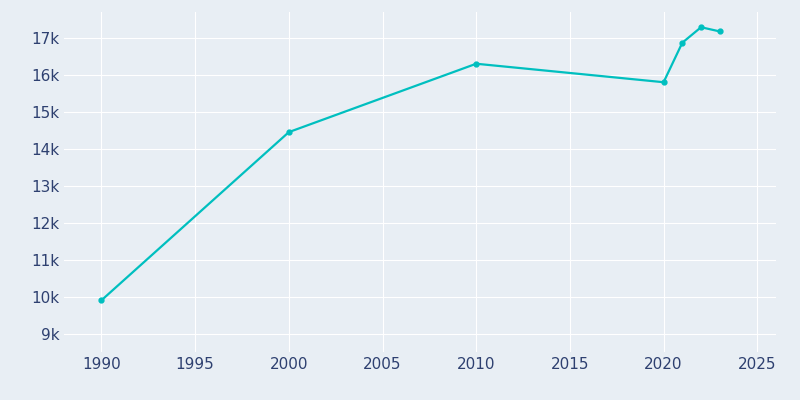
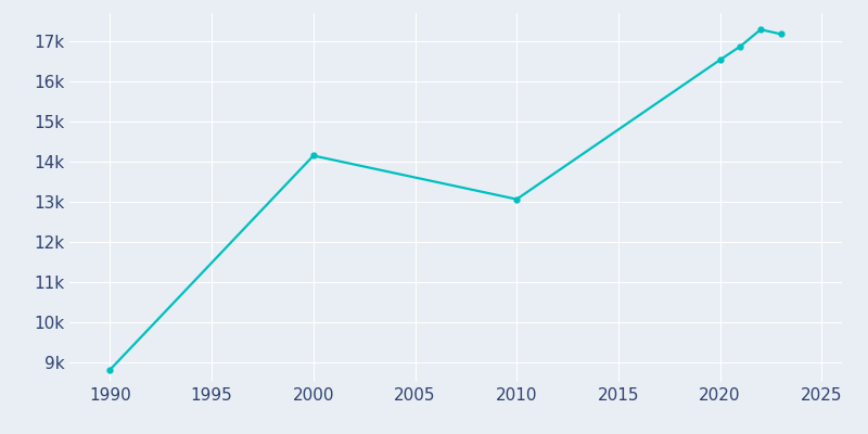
1990: 9.90k -> 8.81k
2000: 14.45k -> 14.14k
2010: 16.30k -> 13.06k
2020: 15.80k -> 16.53k
